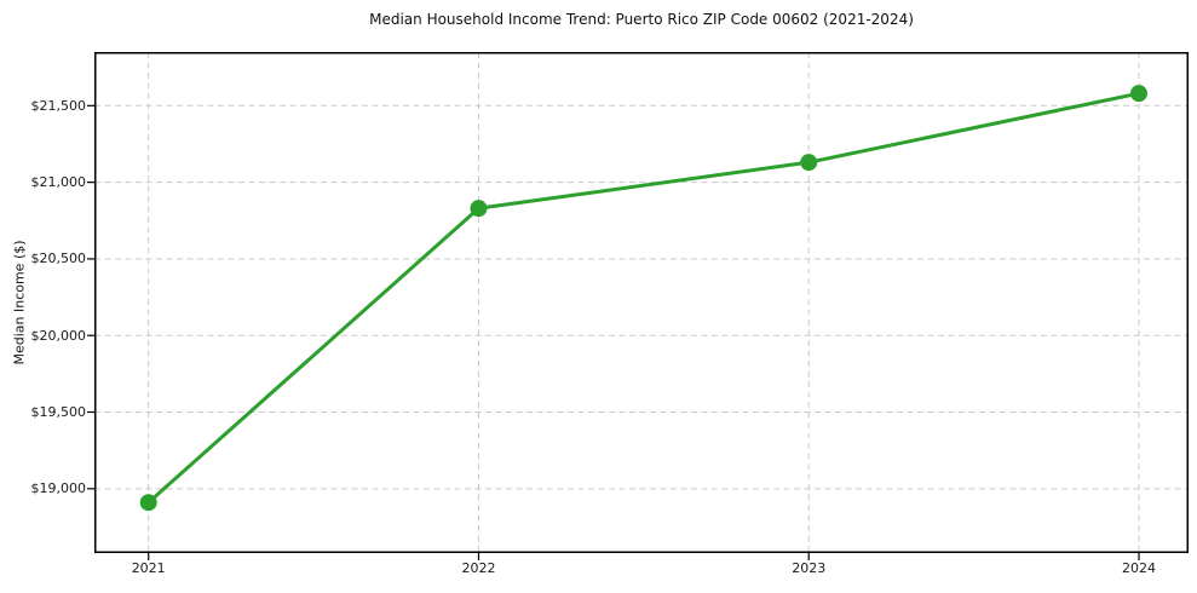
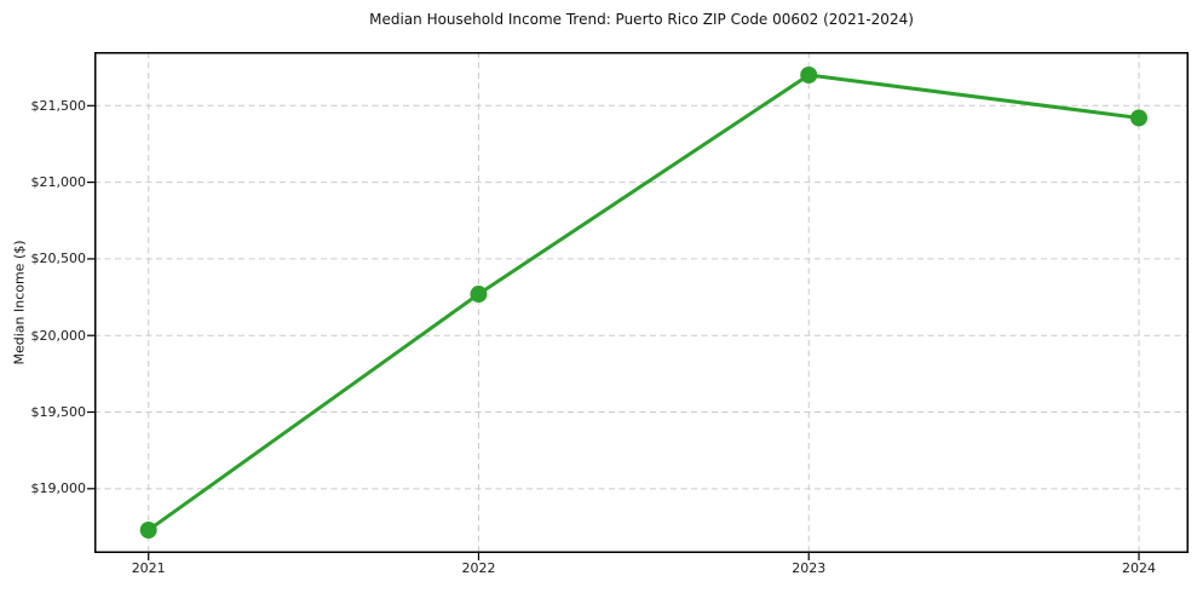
2021: $18910 -> $18730
2022: $20830 -> $20270
2023: $21130 -> $21700
2024: $21580 -> $21420
